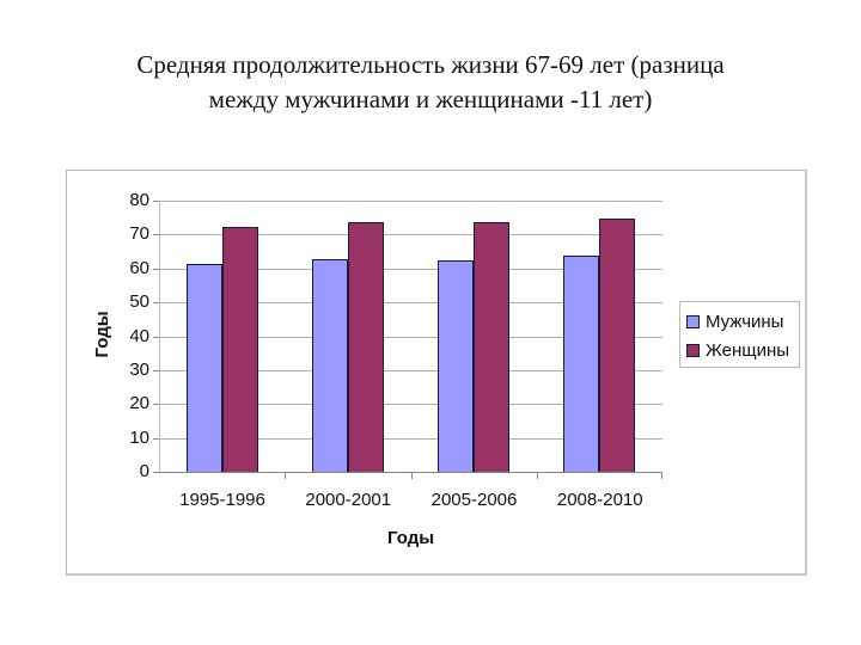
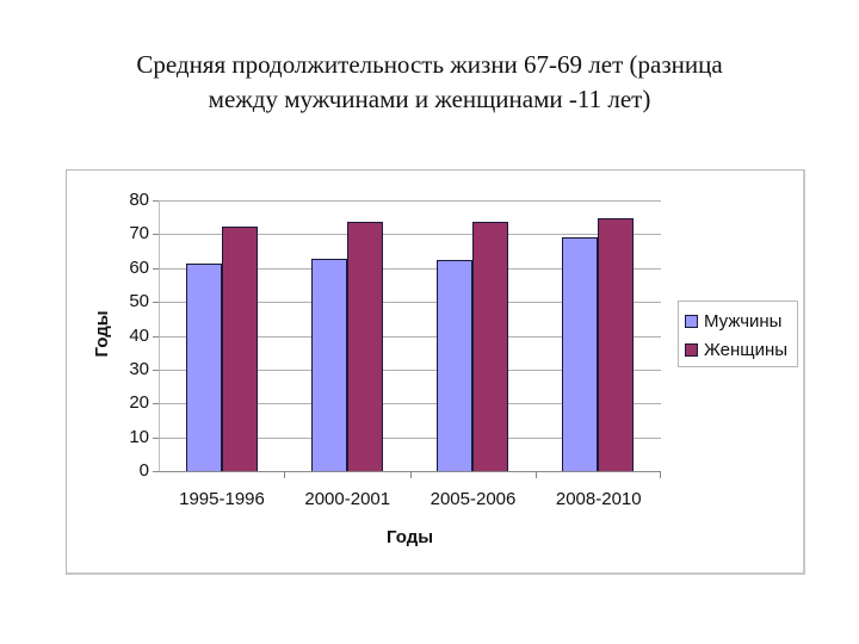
Мужчины/2008-2010: 64 -> 69
